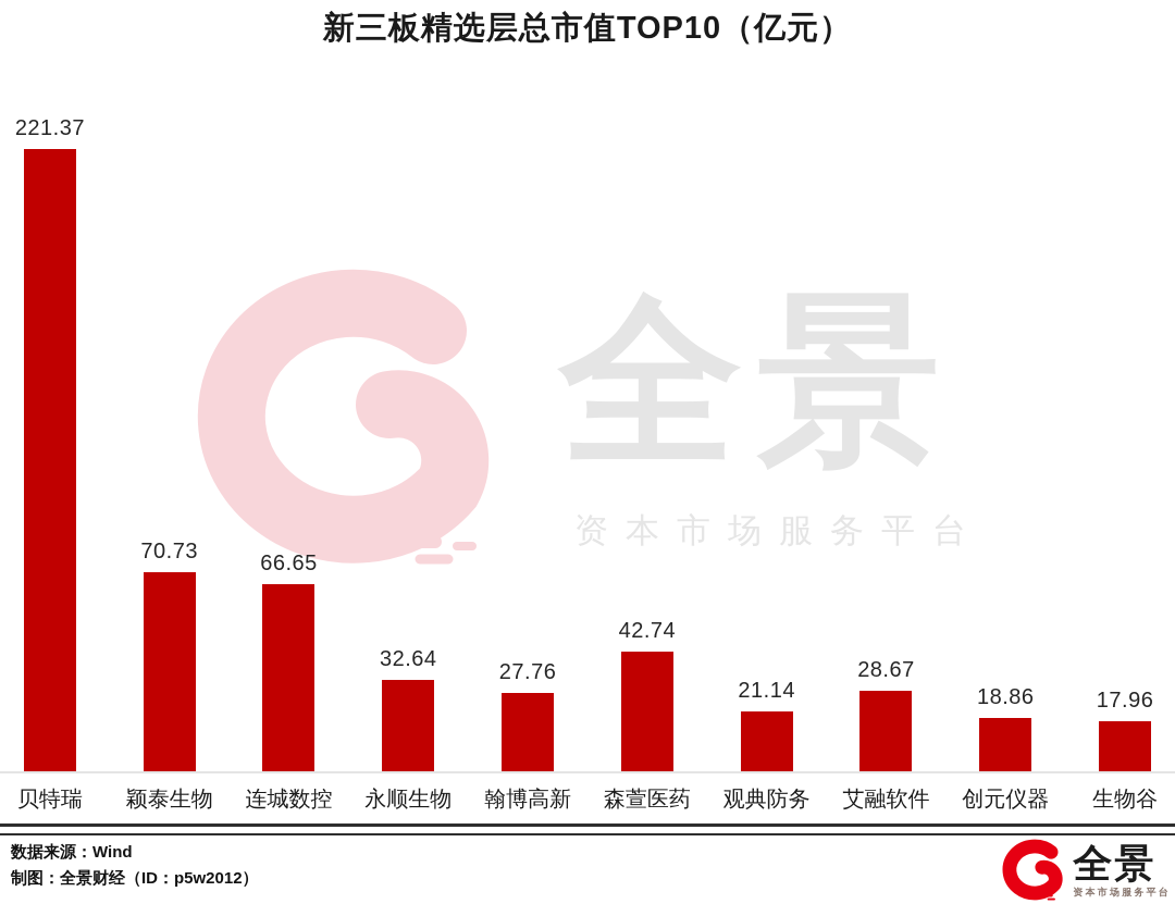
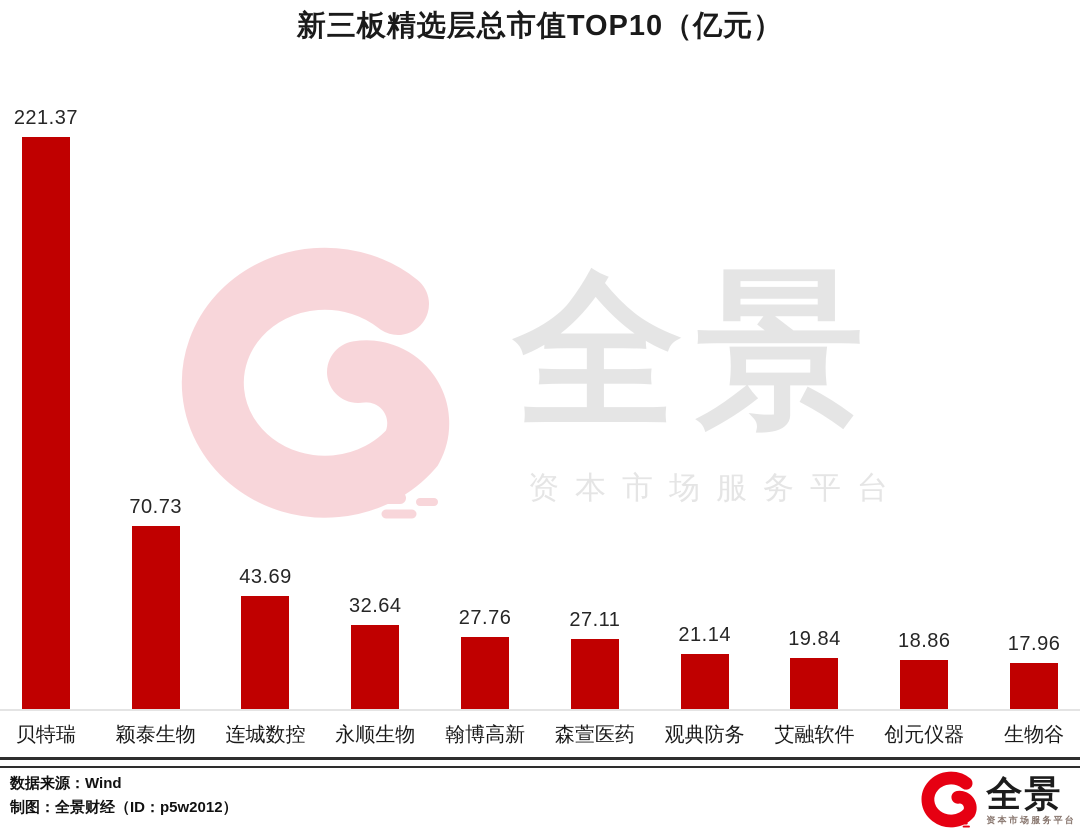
连城数控: 66.65 -> 43.69
森萱医药: 42.74 -> 27.11
艾融软件: 28.67 -> 19.84
